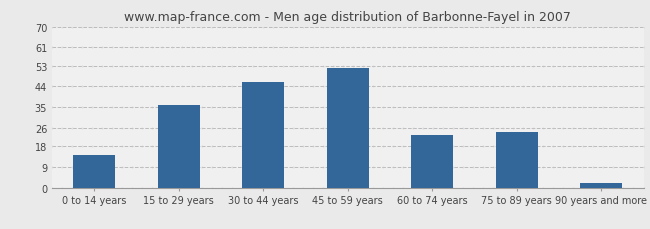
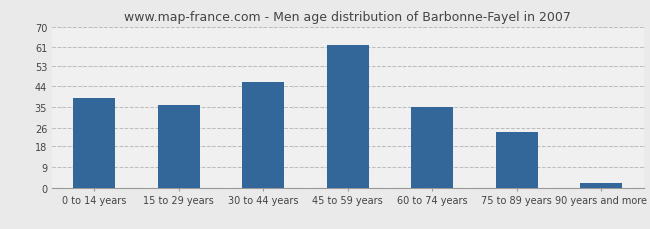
0 to 14 years: 14 -> 39
45 to 59 years: 52 -> 62
60 to 74 years: 23 -> 35
